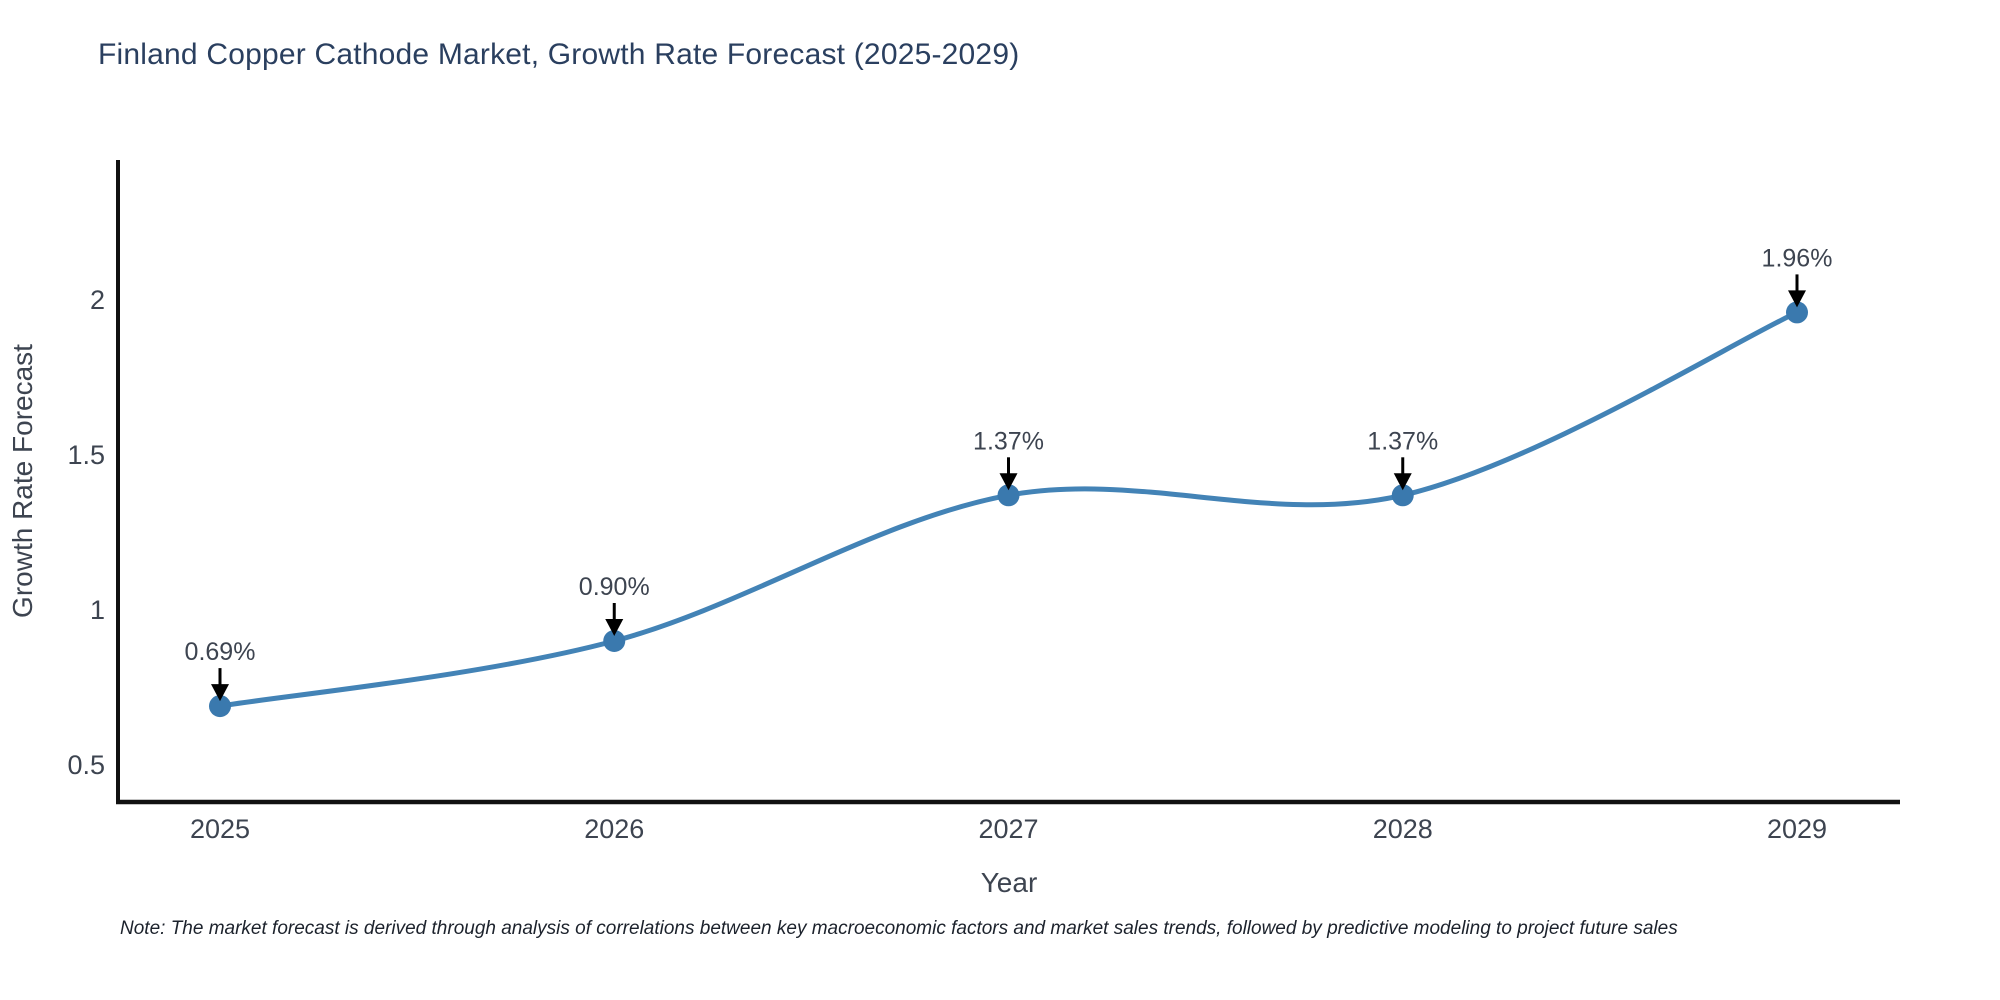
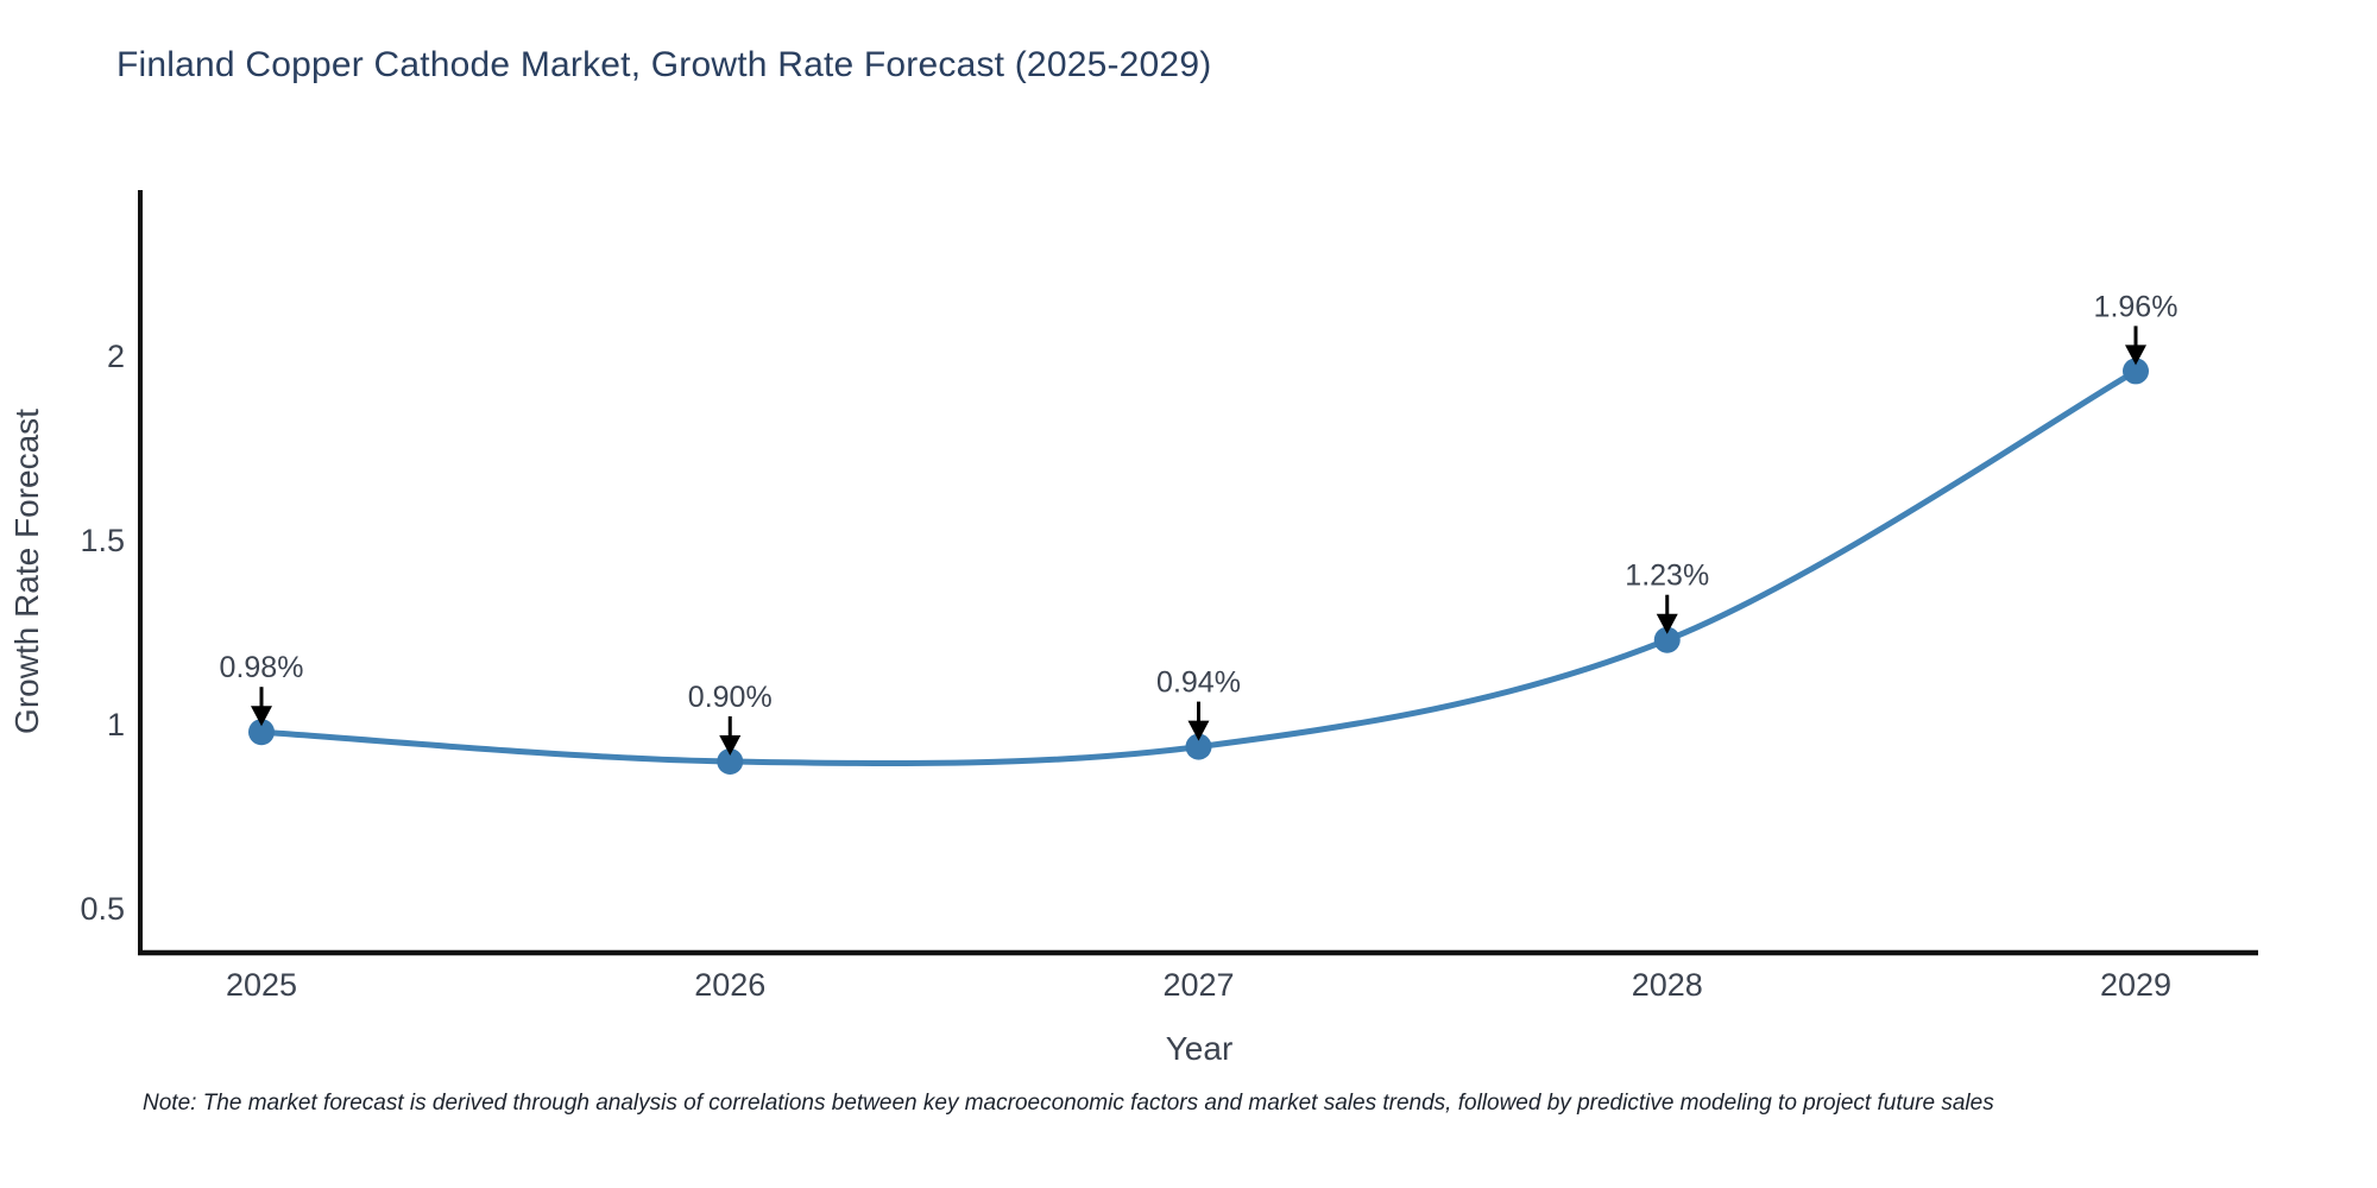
2025: 0.69% -> 0.98%
2027: 1.37% -> 0.94%
2028: 1.37% -> 1.23%
